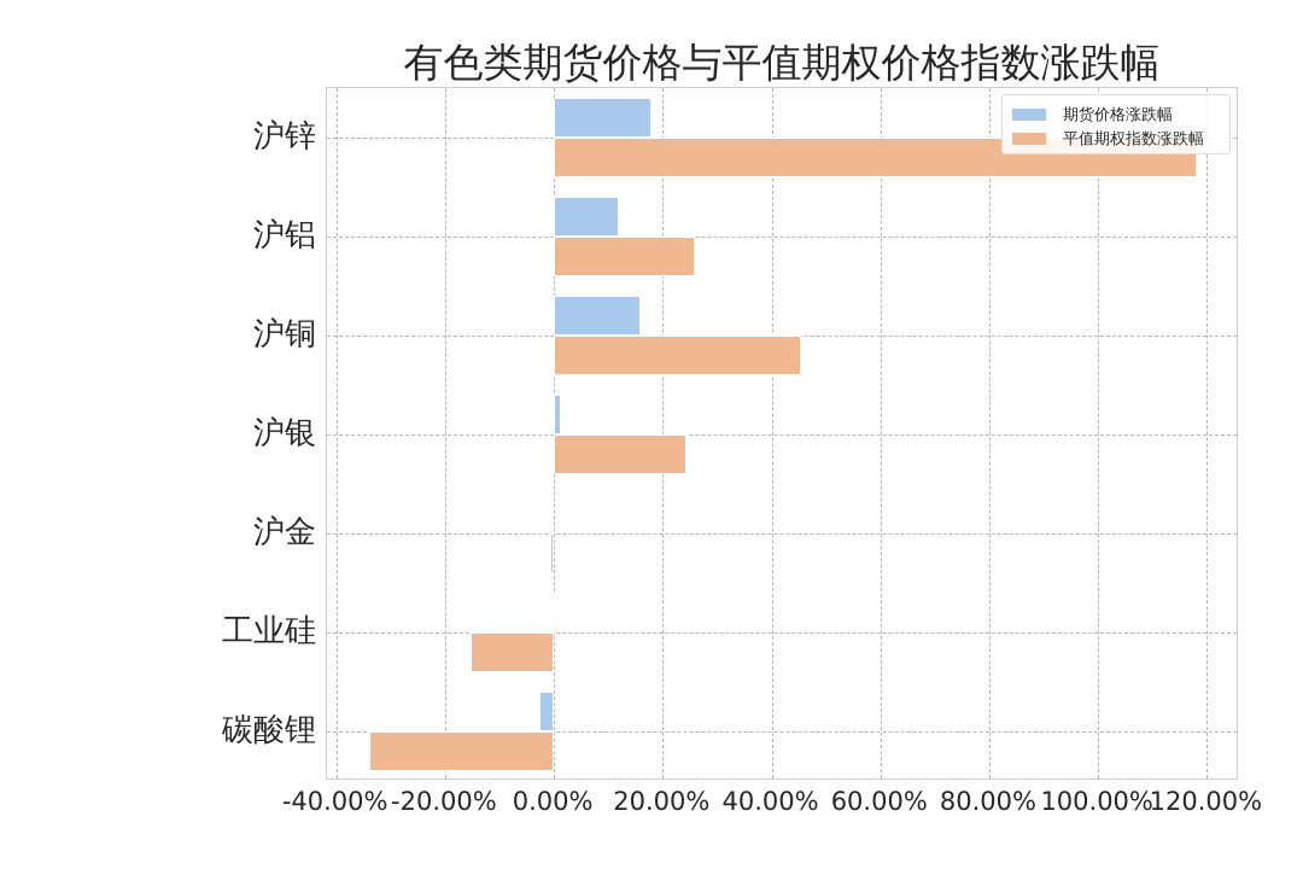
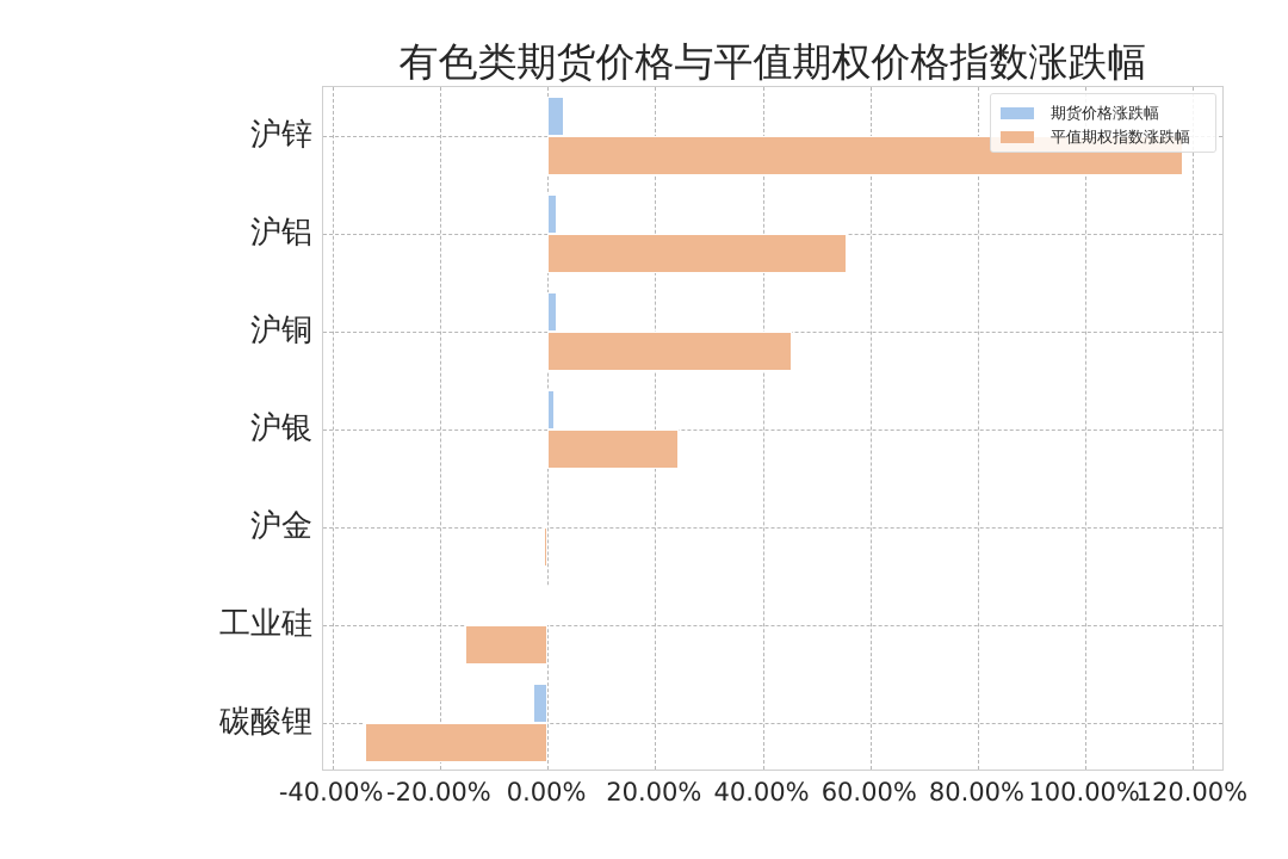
期货价格涨跌幅/沪锌: 18% -> 3%
期货价格涨跌幅/沪铝: 12% -> 2%
平值期权指数涨跌幅/沪铝: 26% -> 56%
期货价格涨跌幅/沪铜: 16% -> 2%
